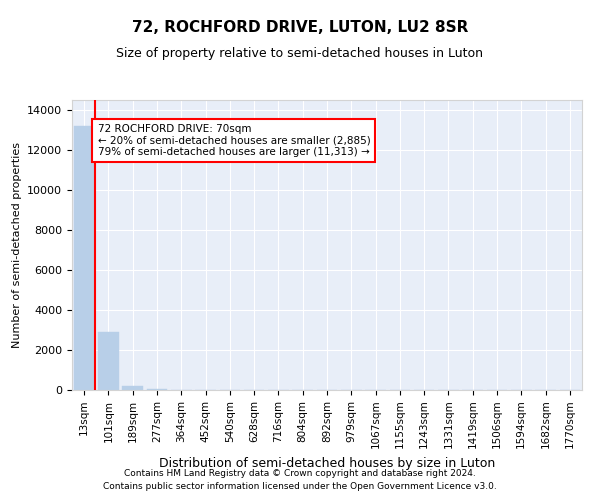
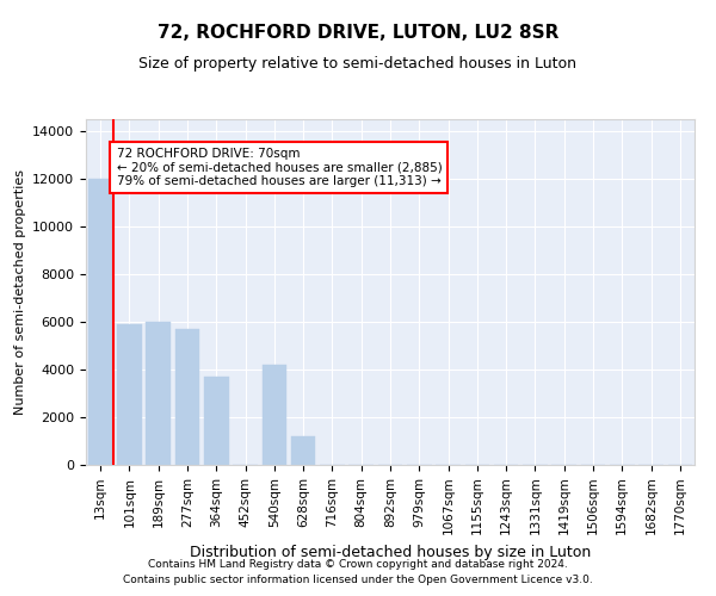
13sqm: 13200 -> 12000
101sqm: 2900 -> 5900
189sqm: 200 -> 6000
277sqm: 0 -> 5700
364sqm: 0 -> 3700
540sqm: 0 -> 4200
628sqm: 0 -> 1200
